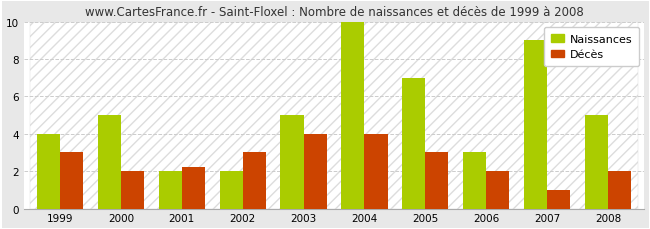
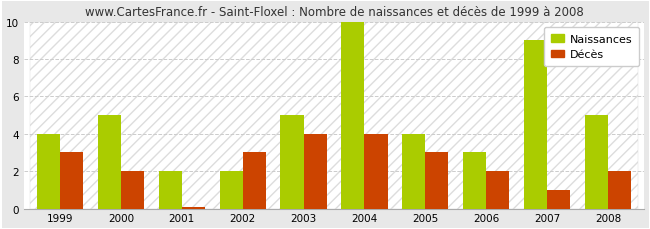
Décès/2001: 2.2 -> 0.1
Naissances/2005: 7 -> 4
